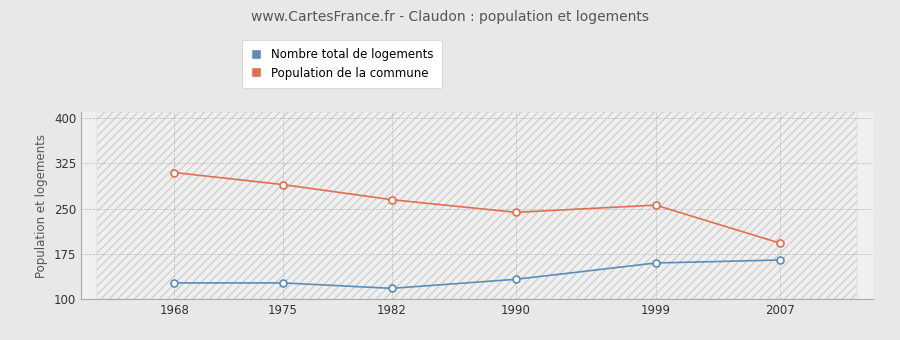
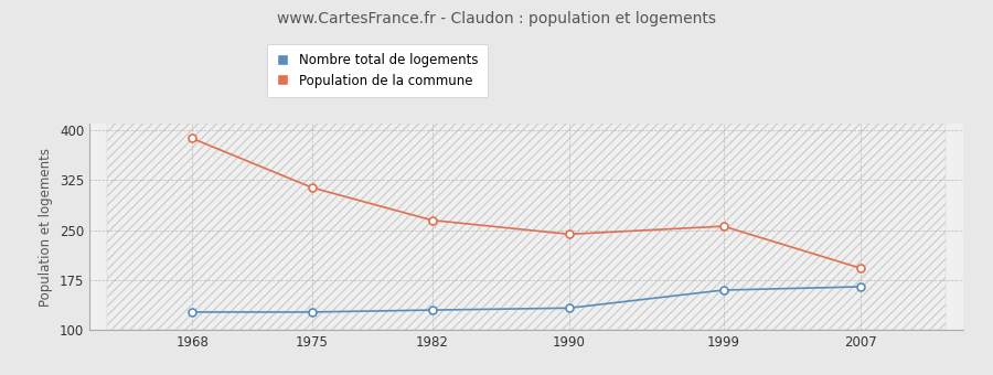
Population de la commune/1968: 310 -> 388
Population de la commune/1975: 290 -> 314
Nombre total de logements/1982: 118 -> 130
